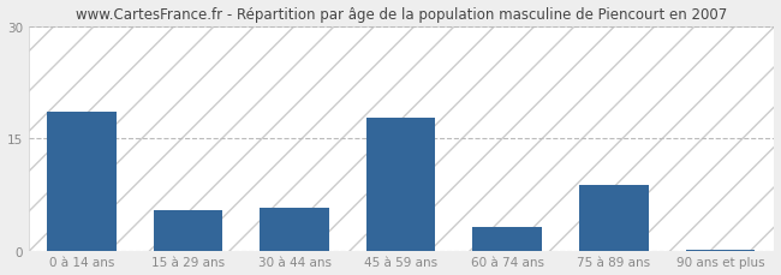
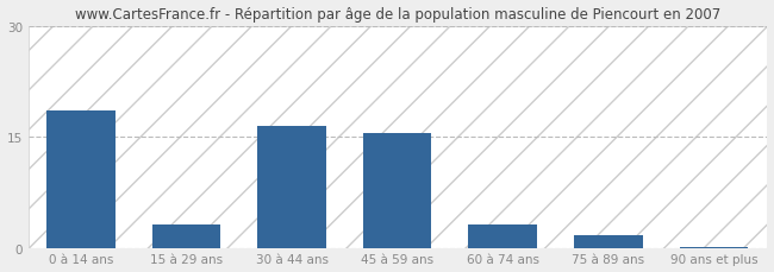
15 à 29 ans: 5.4 -> 3.2
30 à 44 ans: 5.8 -> 16.5
45 à 59 ans: 17.8 -> 15.5
75 à 89 ans: 8.8 -> 1.8
